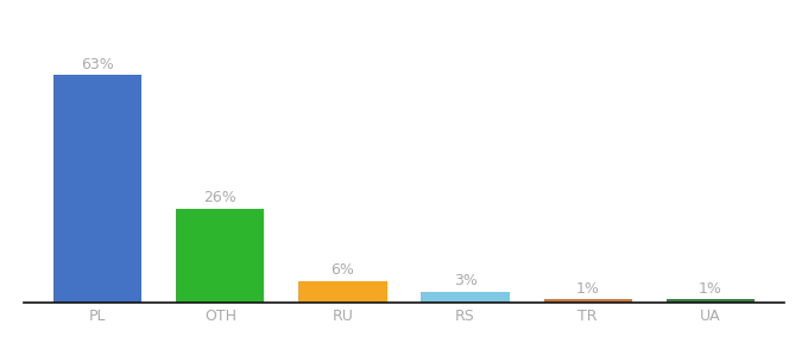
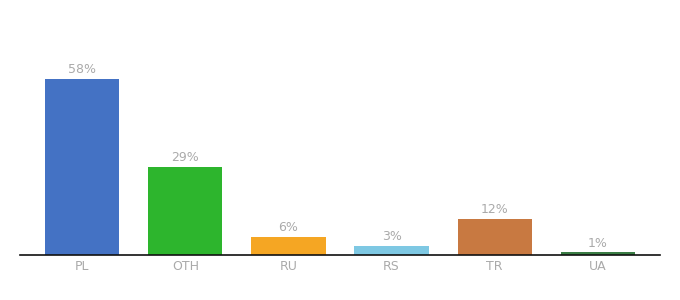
PL: 63% -> 58%
OTH: 26% -> 29%
TR: 1% -> 12%
